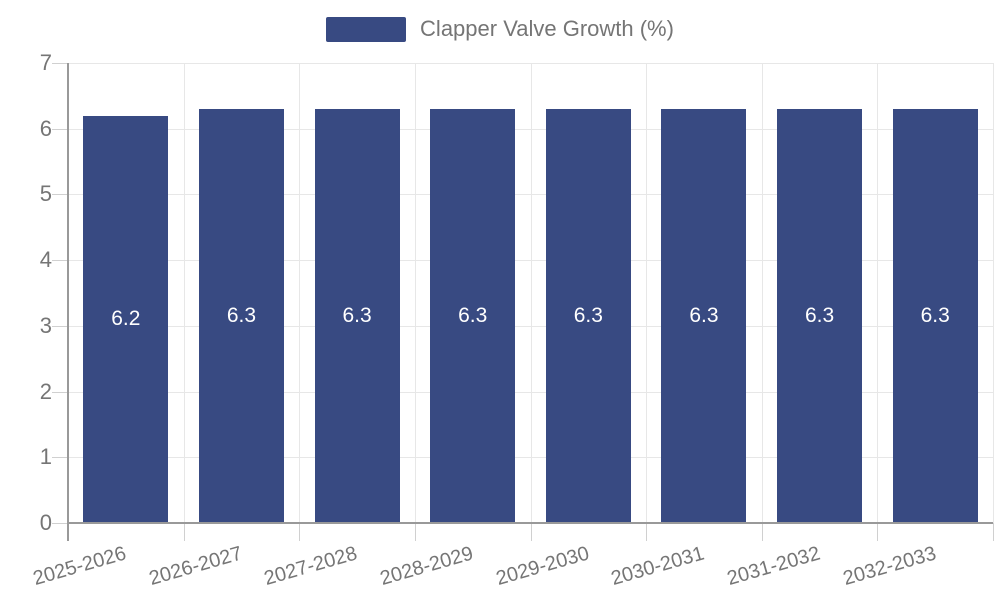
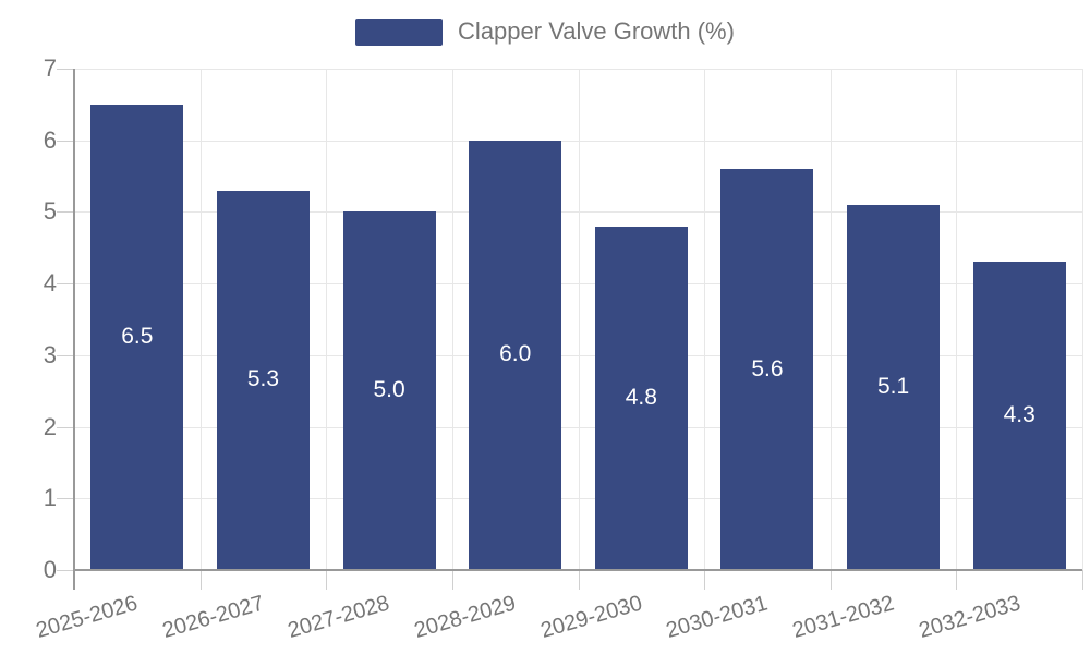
2025-2026: 6.2 -> 6.5
2026-2027: 6.3 -> 5.3
2027-2028: 6.3 -> 5.0
2028-2029: 6.3 -> 6.0
2029-2030: 6.3 -> 4.8
2030-2031: 6.3 -> 5.6
2031-2032: 6.3 -> 5.1
2032-2033: 6.3 -> 4.3
